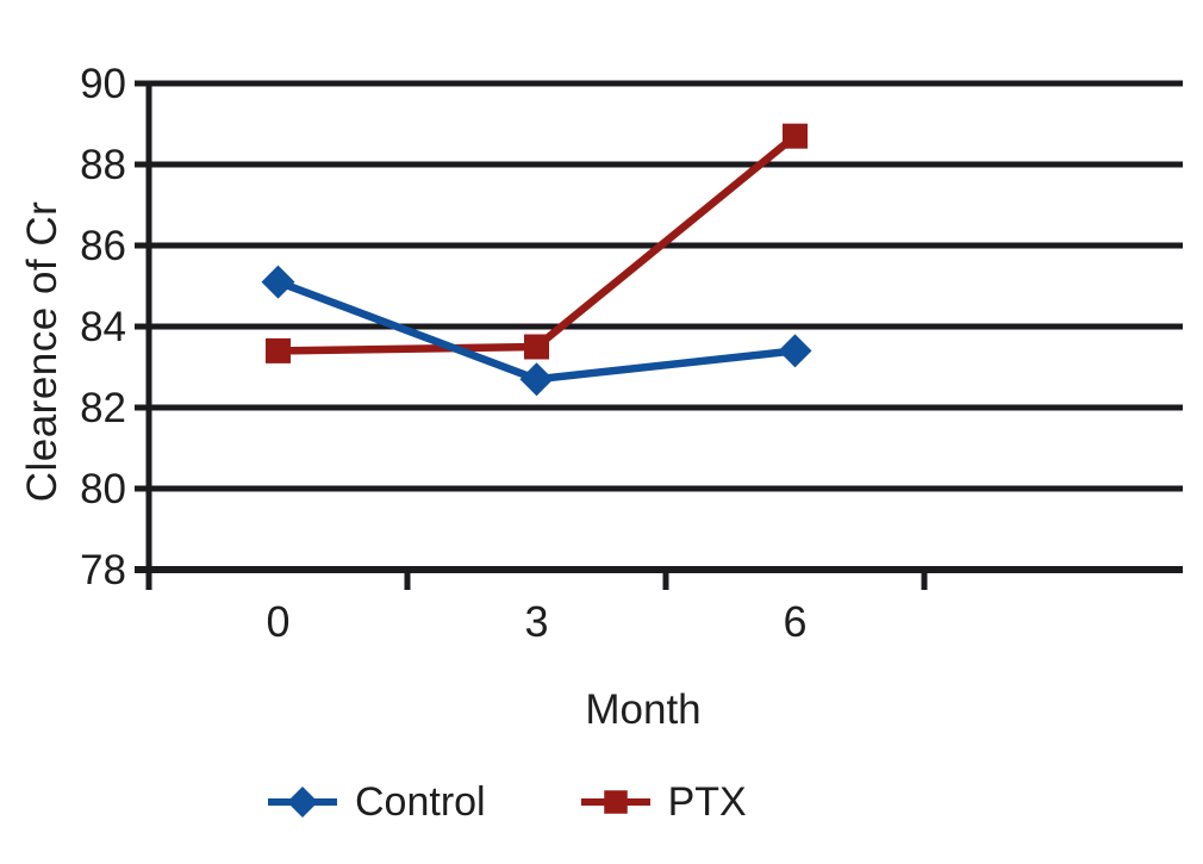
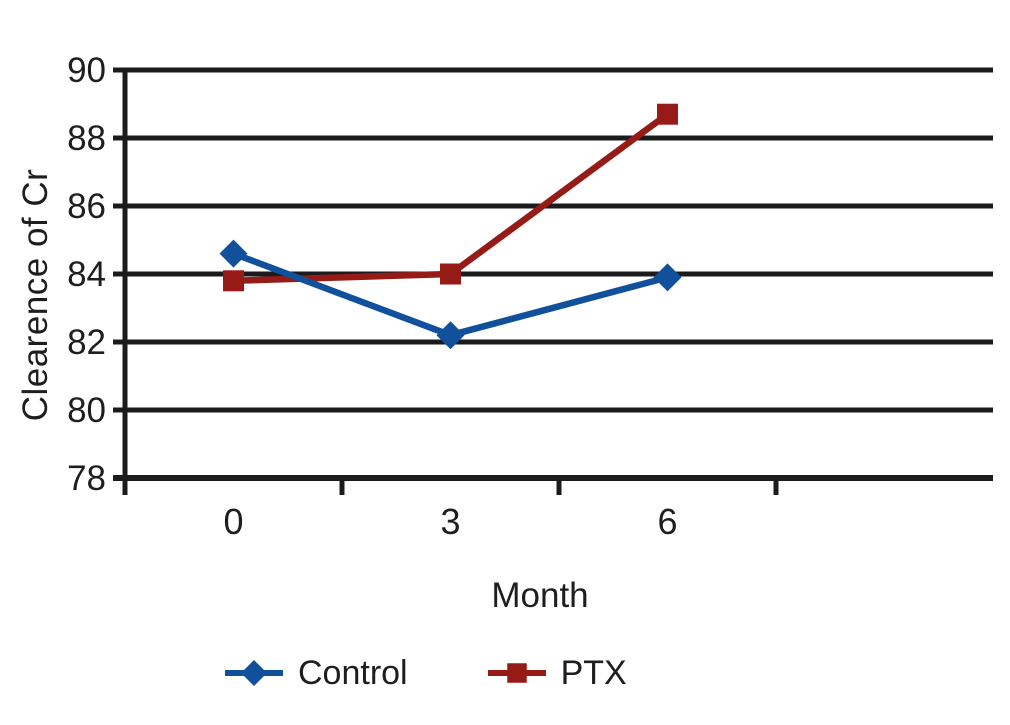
Control/0: 85.1 -> 84.6
PTX/0: 83.4 -> 83.8
Control/3: 82.7 -> 82.2
PTX/3: 83.5 -> 84.0
Control/6: 83.4 -> 83.9
